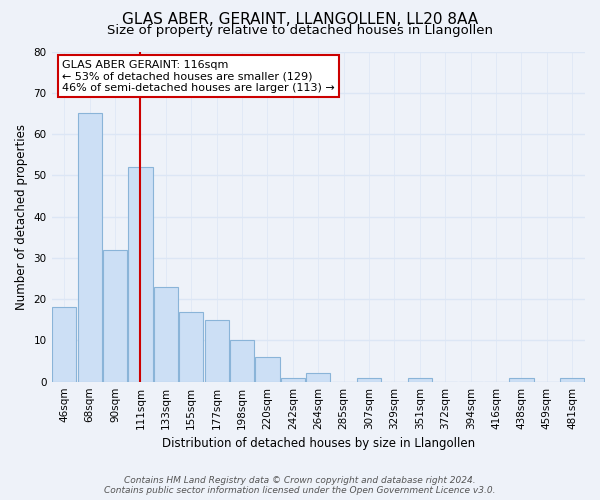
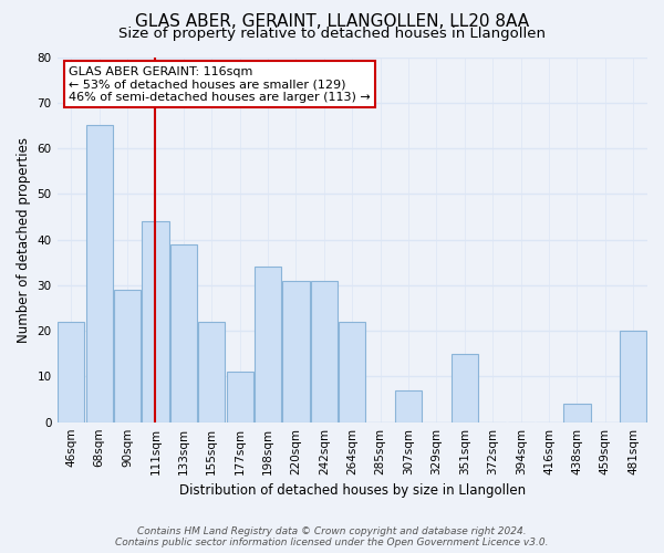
46sqm: 18 -> 22
90sqm: 32 -> 29
111sqm: 52 -> 44
133sqm: 23 -> 39
155sqm: 17 -> 22
177sqm: 15 -> 11
198sqm: 10 -> 34
220sqm: 6 -> 31
242sqm: 1 -> 31
264sqm: 2 -> 22
307sqm: 1 -> 7
351sqm: 1 -> 15
438sqm: 1 -> 4
481sqm: 1 -> 20
